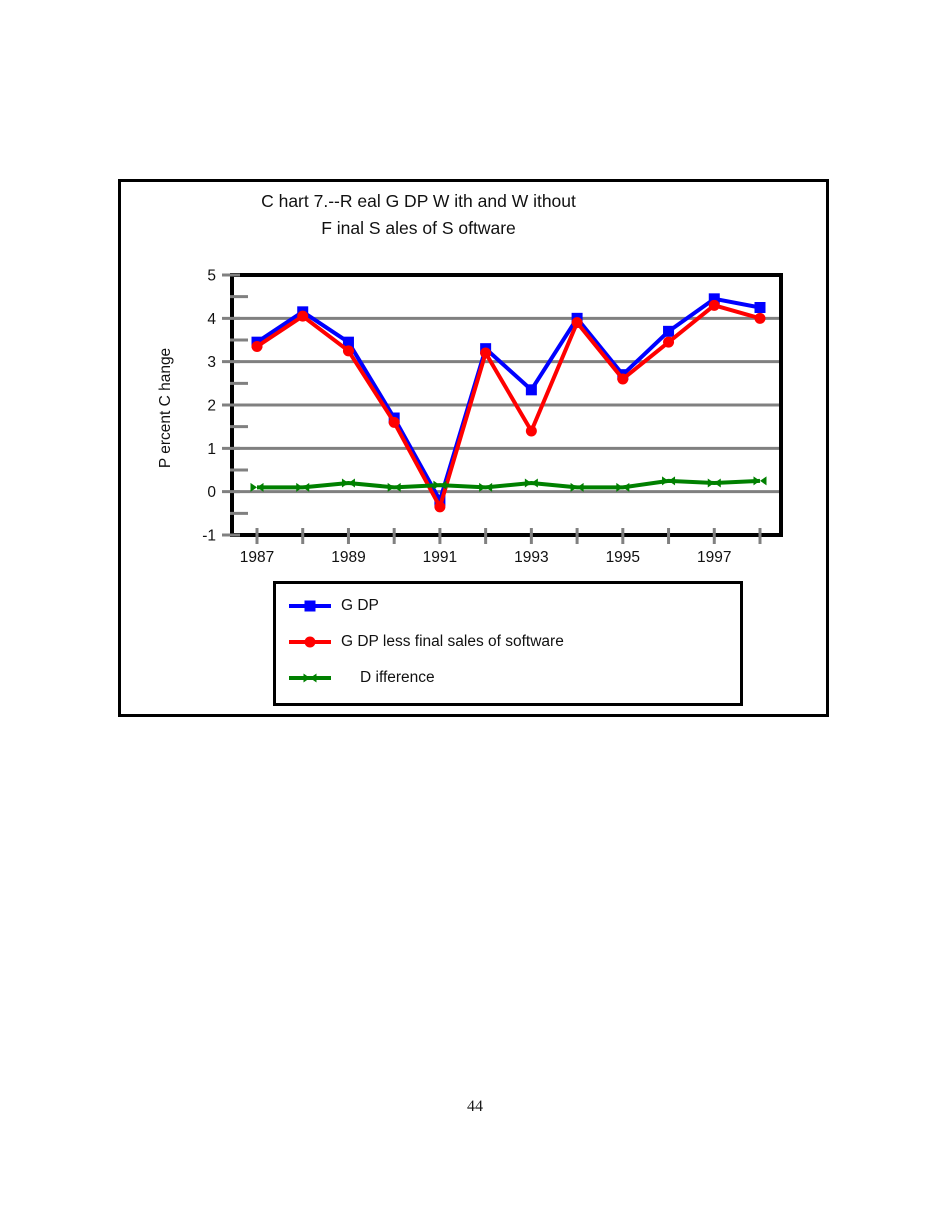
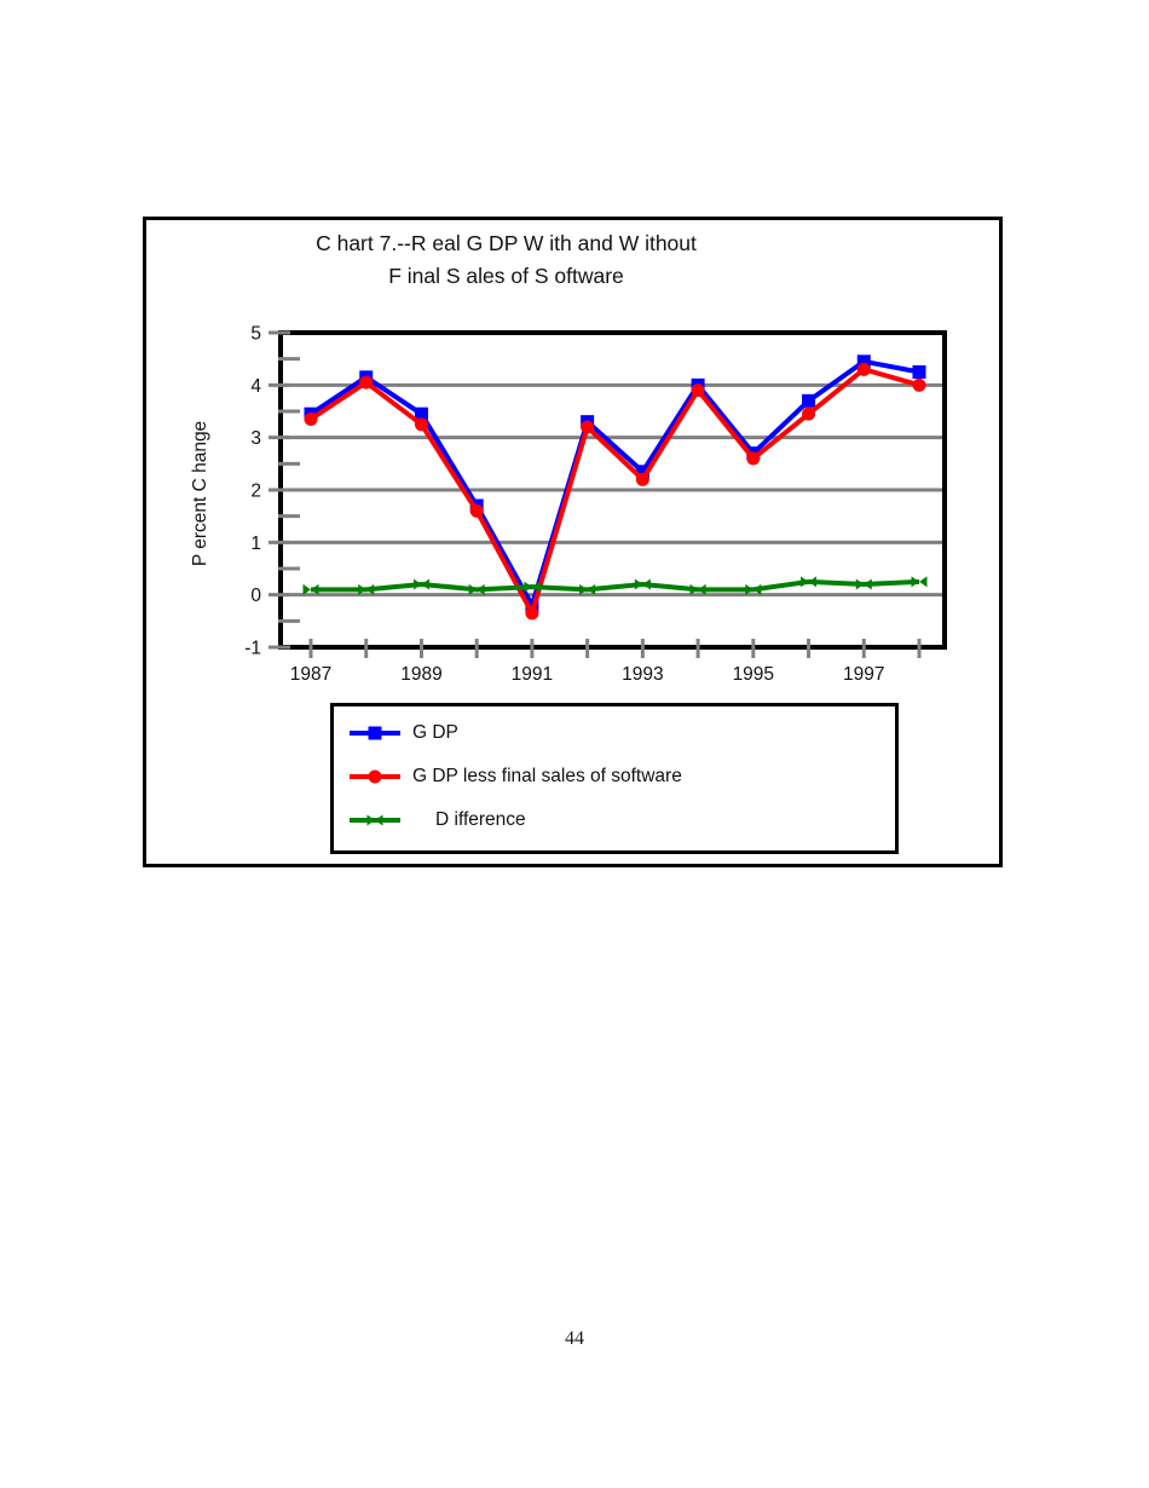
GDP less final sales of software/1993: 1.4 -> 2.2
